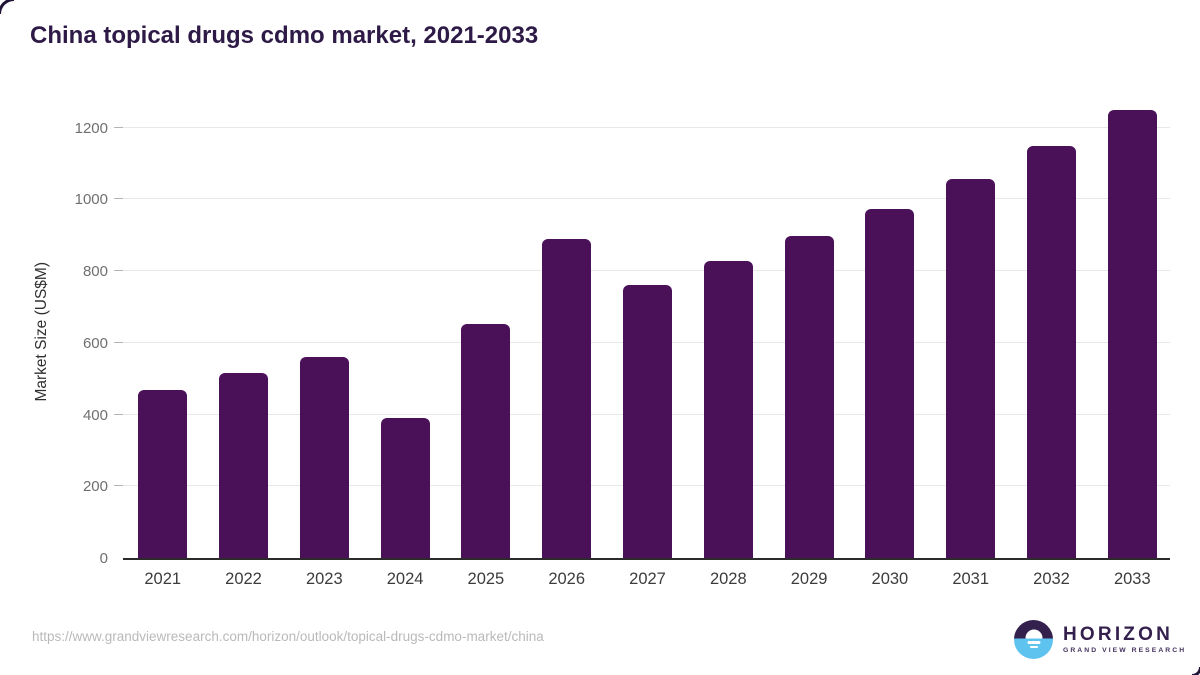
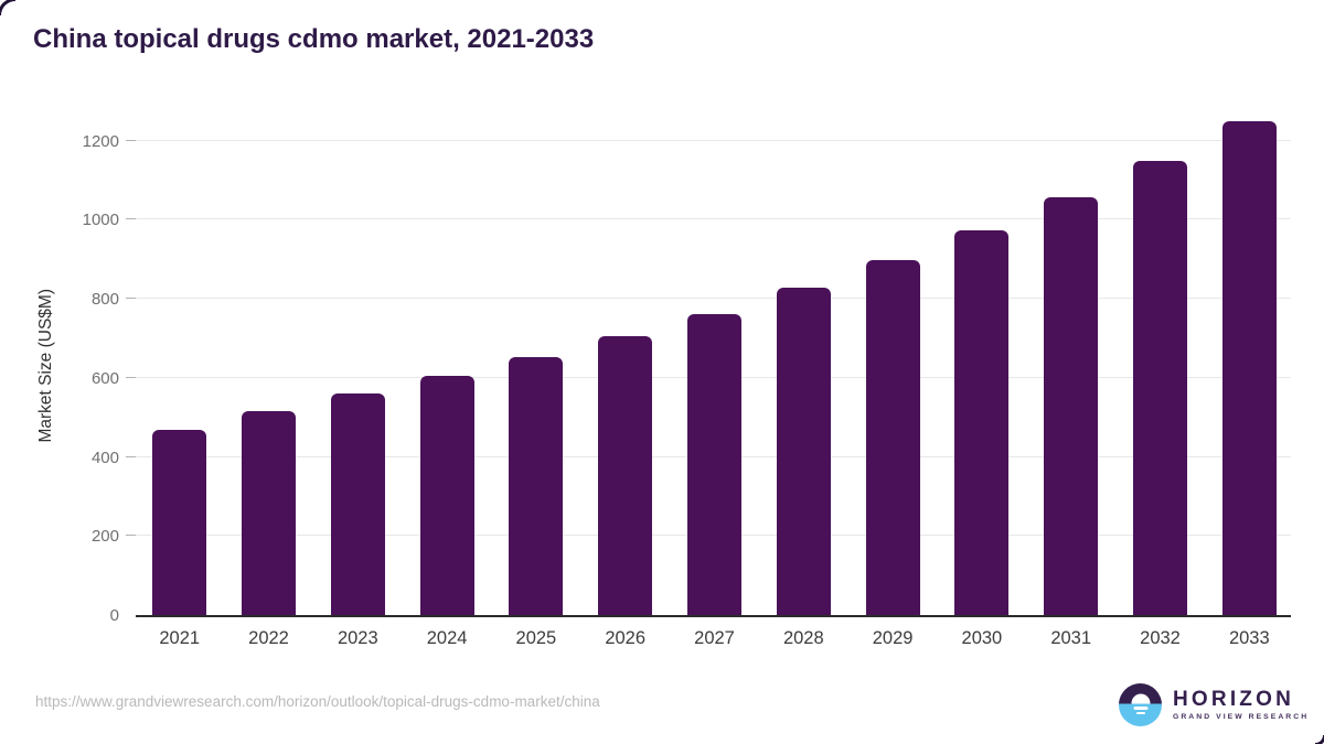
2024: 390 -> 600
2026: 890 -> 710
